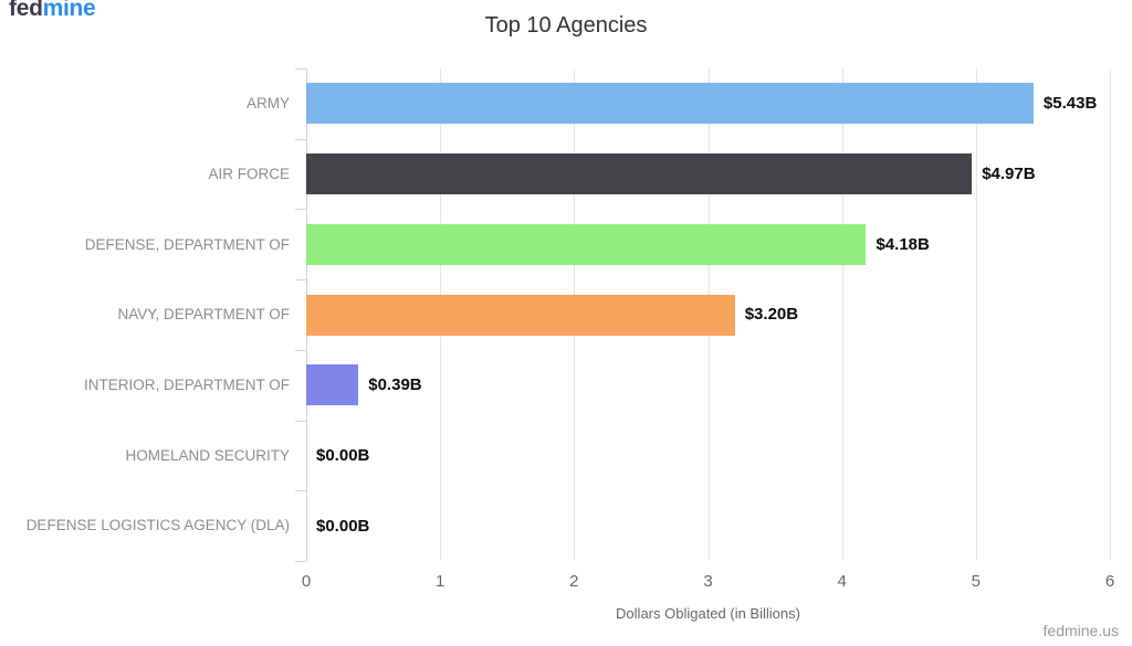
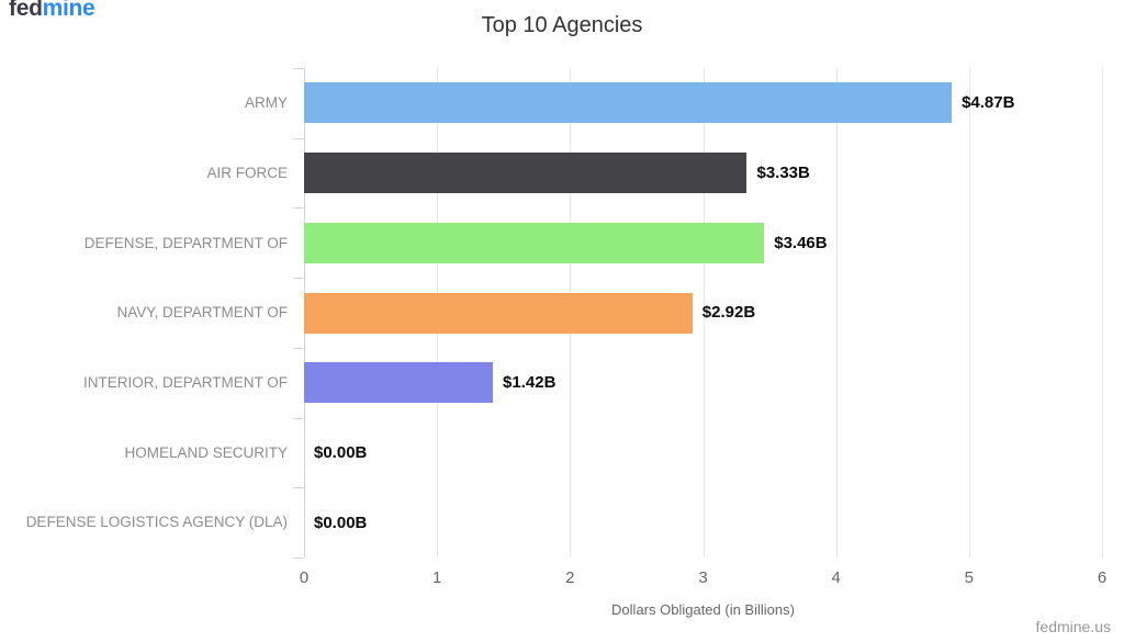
ARMY: $5.43B -> $4.87B
AIR FORCE: $4.97B -> $3.33B
DEFENSE, DEPARTMENT OF: $4.18B -> $3.46B
NAVY, DEPARTMENT OF: $3.20B -> $2.92B
INTERIOR, DEPARTMENT OF: $0.39B -> $1.42B
